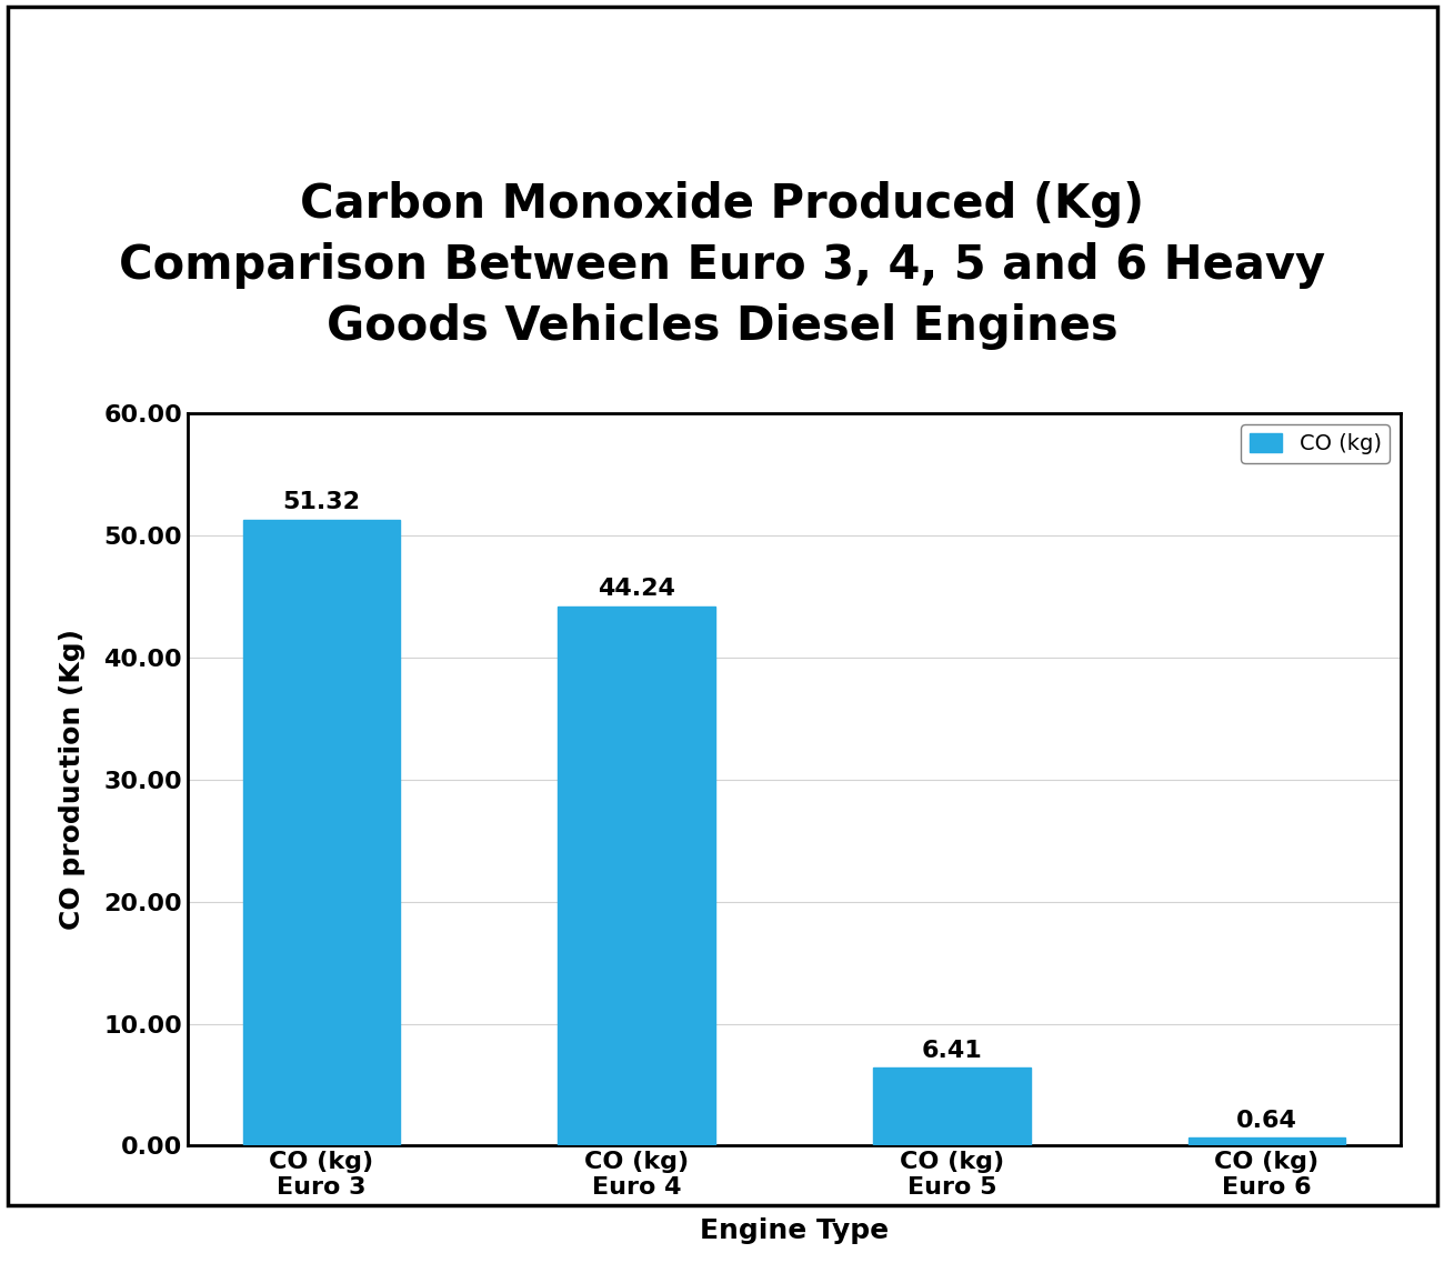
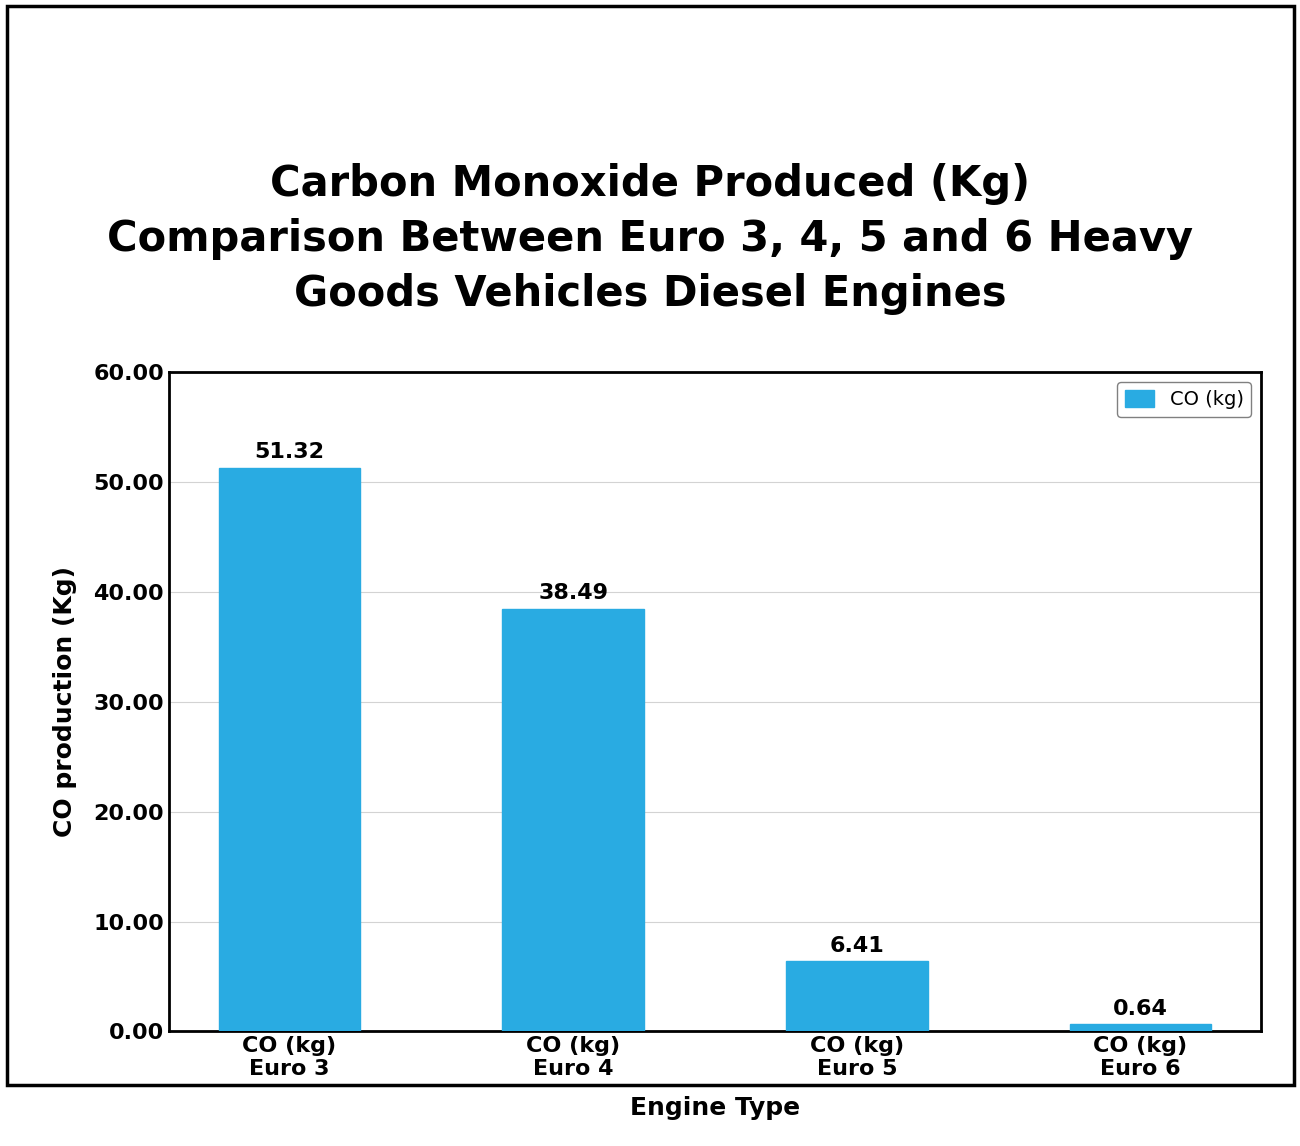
CO (kg) Euro 4: 44.24 -> 38.49
